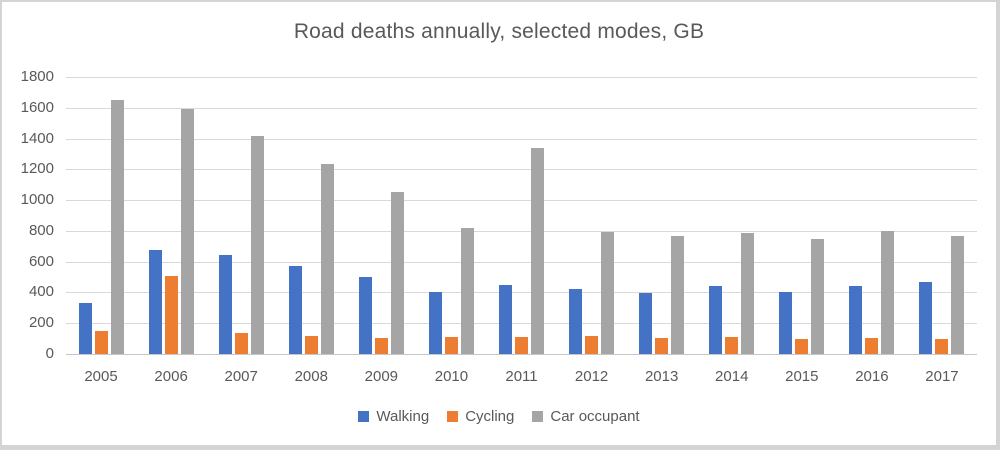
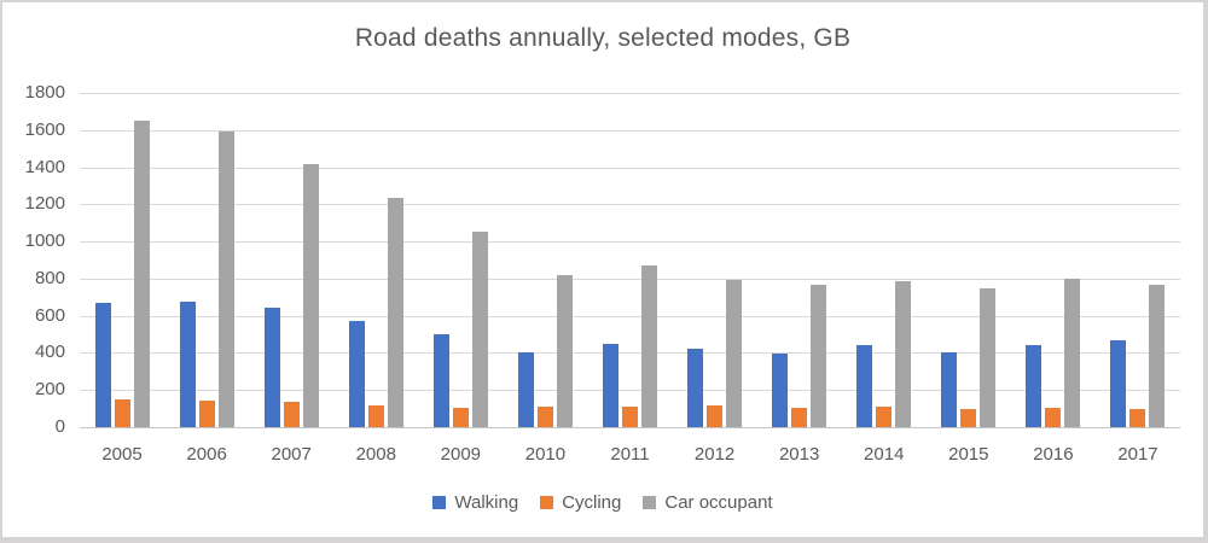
Walking/2005: 330 -> 670
Cycling/2006: 510 -> 150
Car occupant/2011: 1340 -> 870
